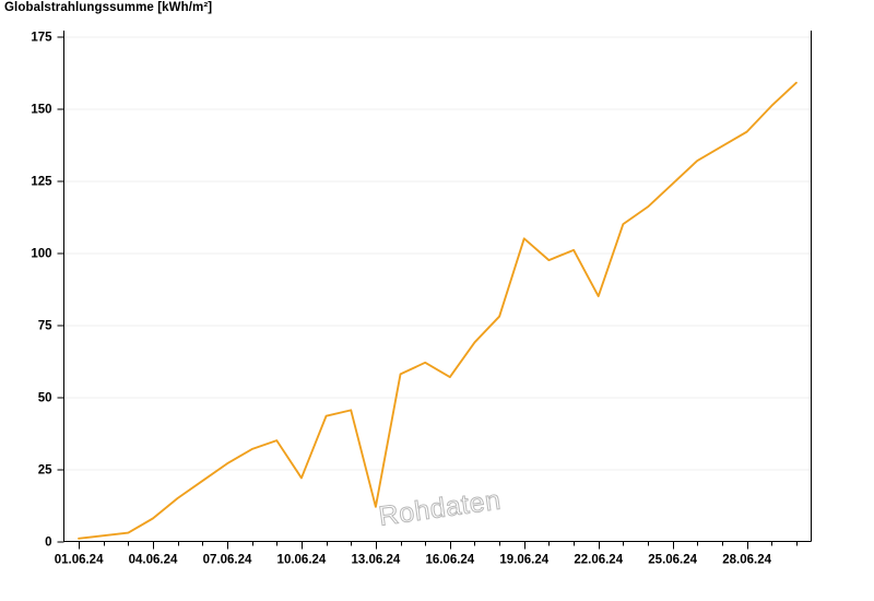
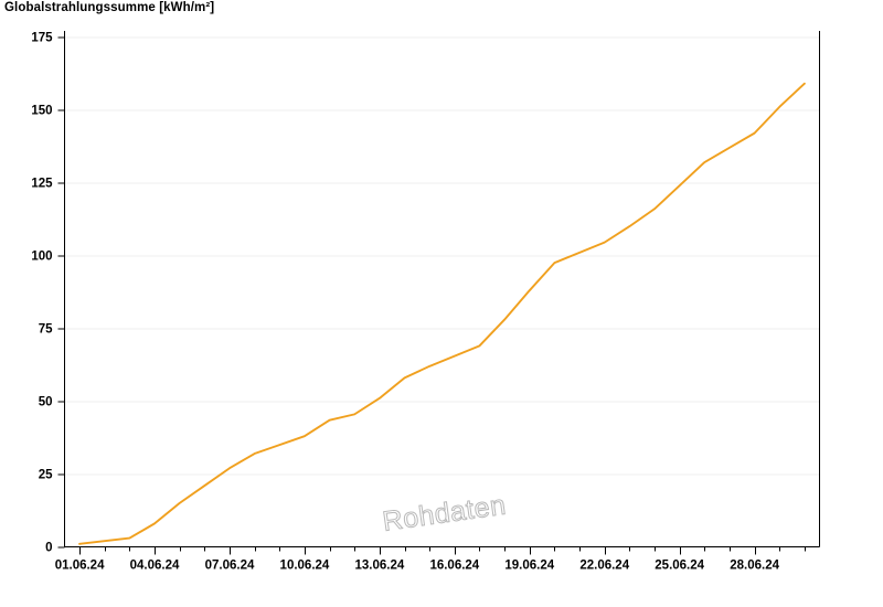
10.06.24: 22 -> 38
13.06.24: 12 -> 51
16.06.24: 57 -> 66
19.06.24: 105 -> 88
22.06.24: 85 -> 104
